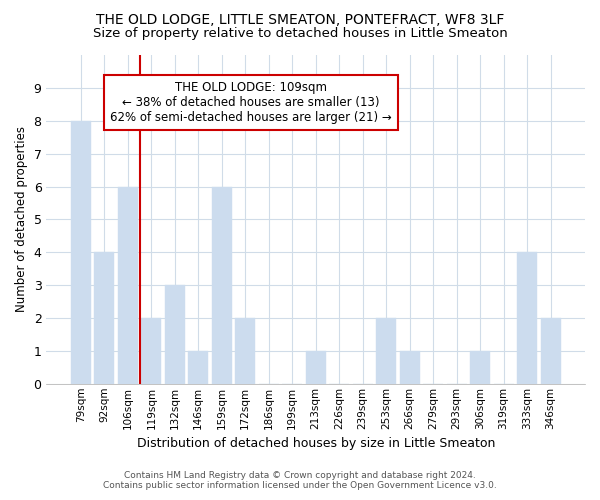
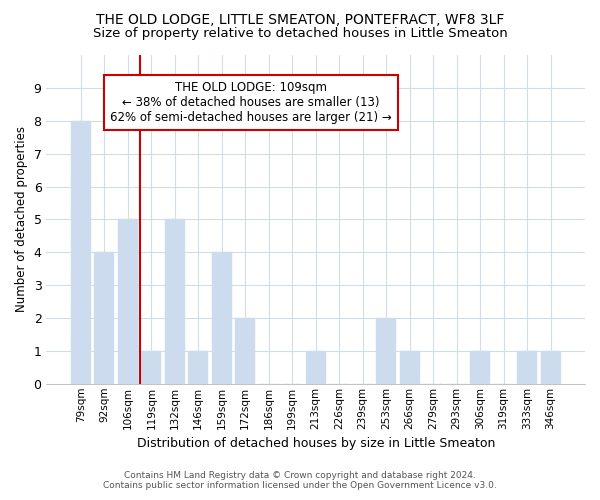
106sqm: 6 -> 5
119sqm: 2 -> 1
132sqm: 3 -> 5
159sqm: 6 -> 4
333sqm: 4 -> 1
346sqm: 2 -> 1
